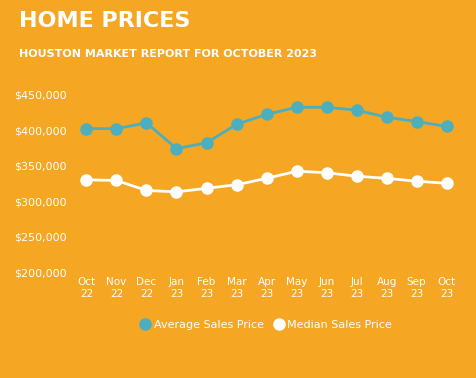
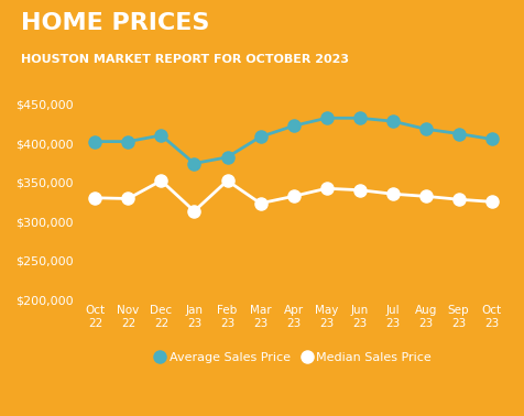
Median Sales Price/Dec 22: $315,000 -> $352,000
Median Sales Price/Feb 23: $318,000 -> $352,000
